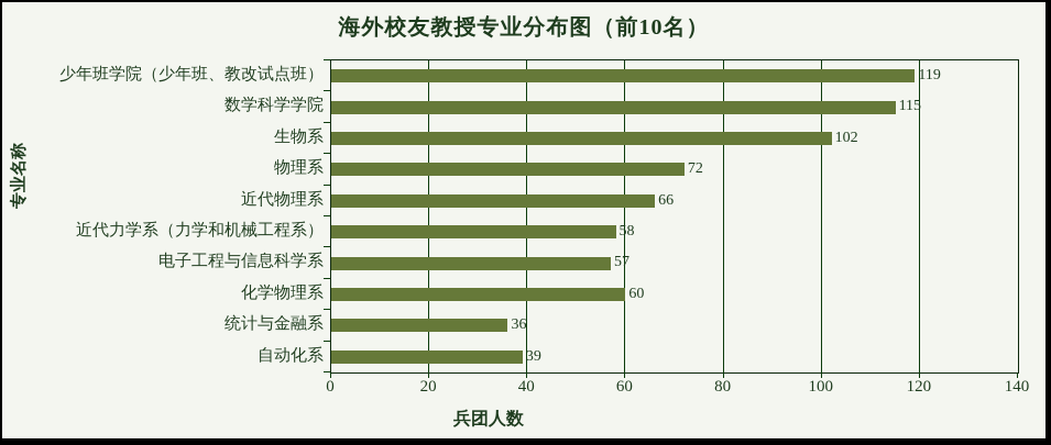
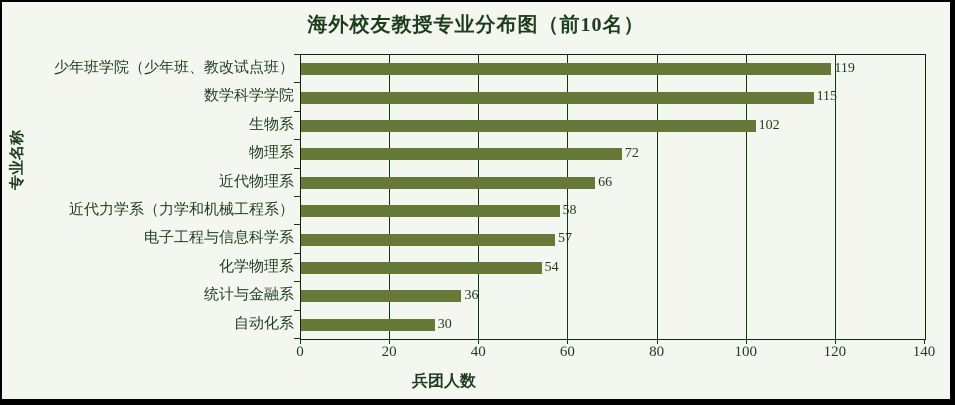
化学物理系: 60 -> 54
自动化系: 39 -> 30
